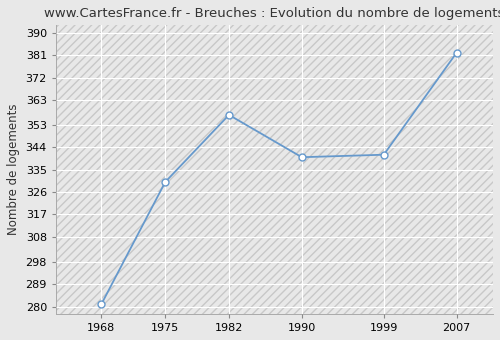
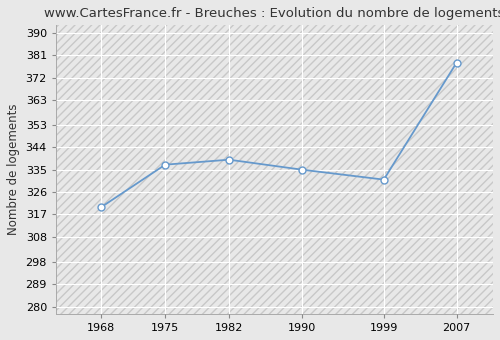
1968: 281 -> 320
1975: 330 -> 337
1982: 357 -> 339
1990: 340 -> 335
1999: 341 -> 331
2007: 382 -> 378
